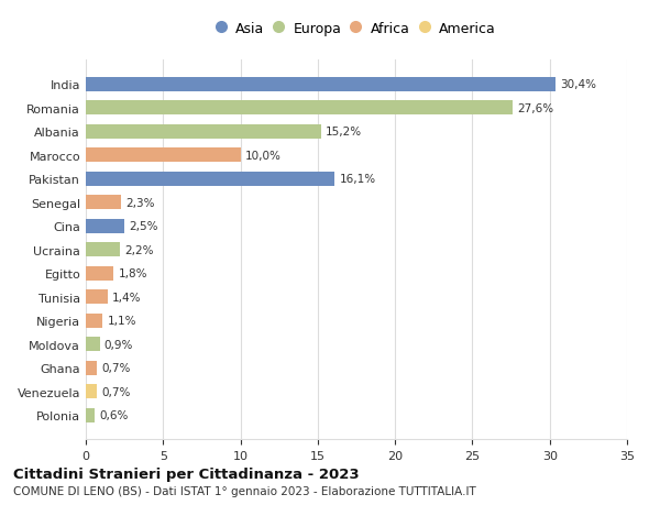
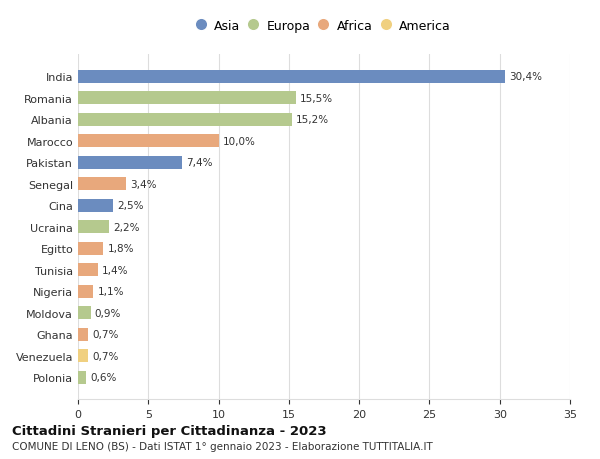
Romania: 27,6% -> 15,5%
Pakistan: 16,1% -> 7,4%
Senegal: 2,3% -> 3,4%
